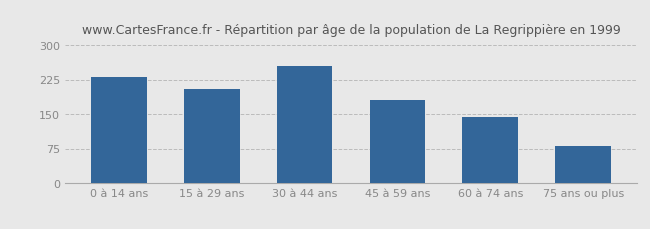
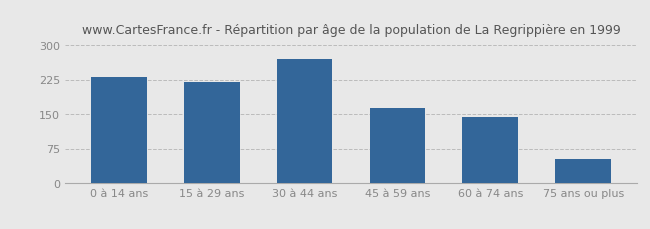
15 à 29 ans: 205 -> 220
30 à 44 ans: 255 -> 270
45 à 59 ans: 180 -> 163
75 ans ou plus: 80 -> 52
